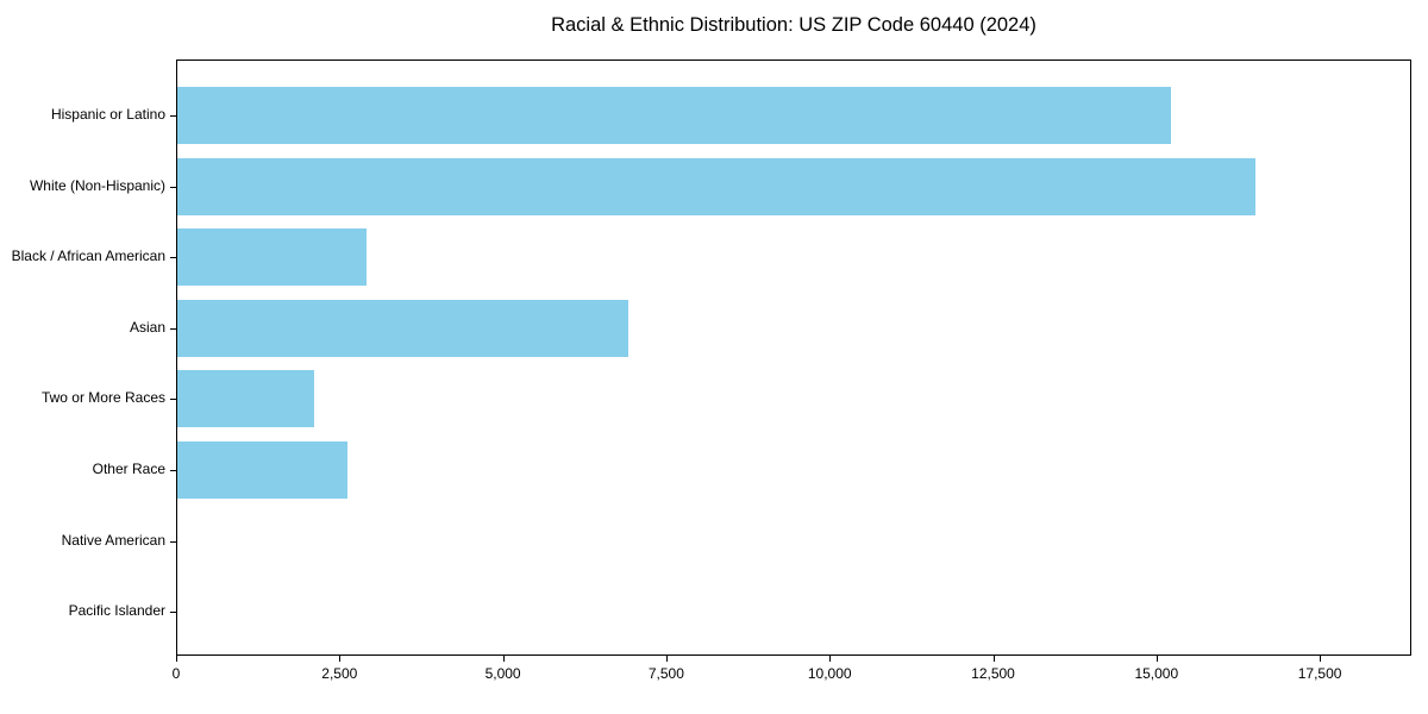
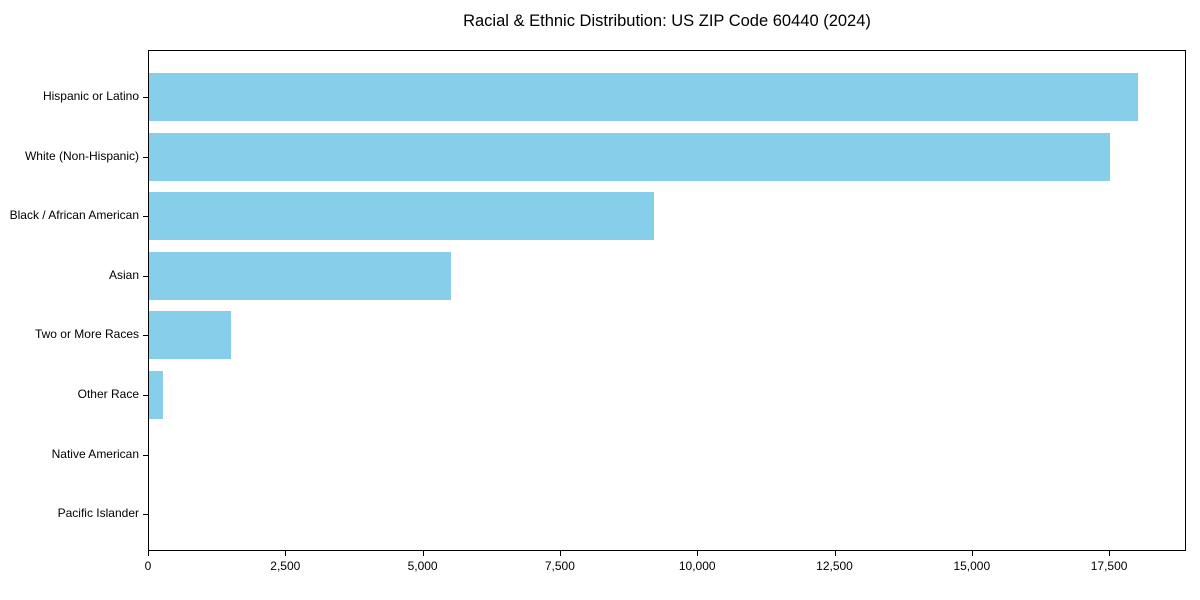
Hispanic or Latino: 15200 -> 18000
White (Non-Hispanic): 16500 -> 17500
Black / African American: 2900 -> 9200
Asian: 6900 -> 5500
Two or More Races: 2100 -> 1500
Other Race: 2600 -> 200
